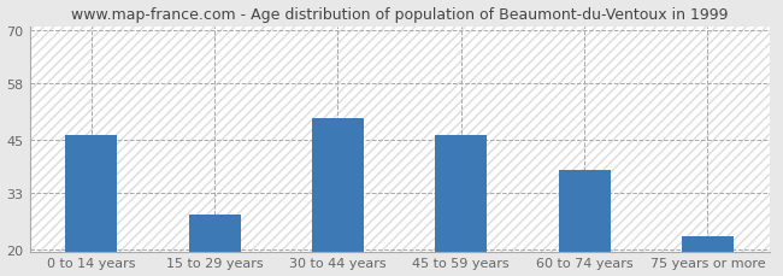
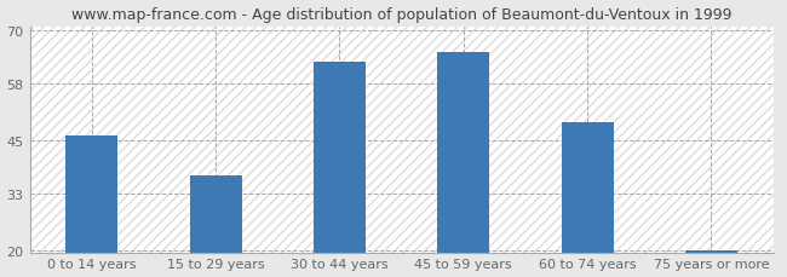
15 to 29 years: 28 -> 37
30 to 44 years: 50 -> 63
45 to 59 years: 46 -> 65
60 to 74 years: 38 -> 49
75 years or more: 23 -> 20
